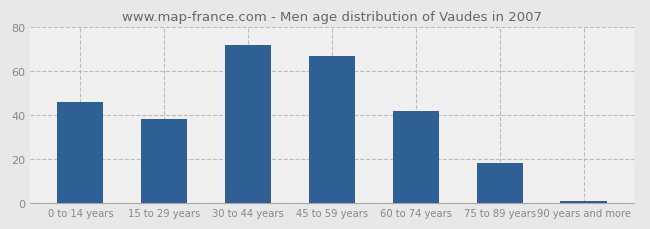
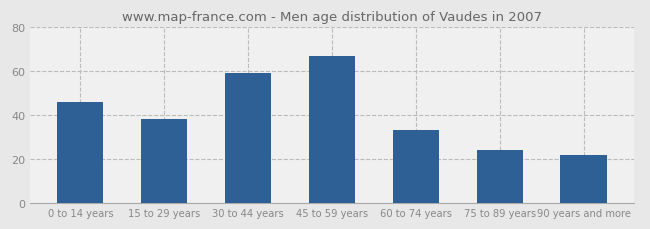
30 to 44 years: 72 -> 59
60 to 74 years: 42 -> 33
75 to 89 years: 18 -> 24
90 years and more: 1 -> 22
